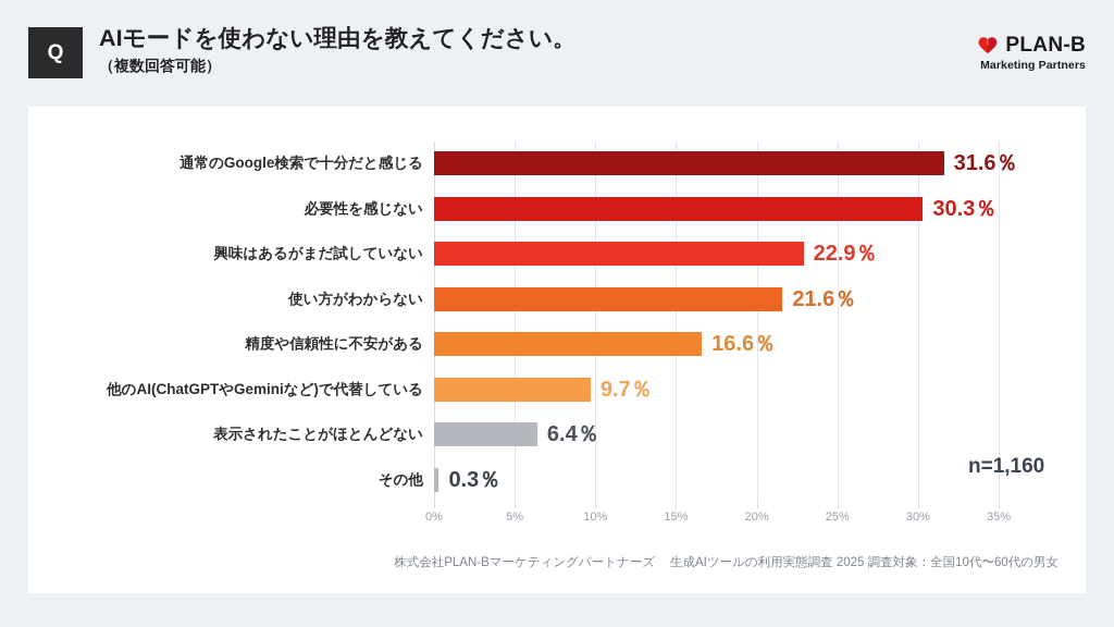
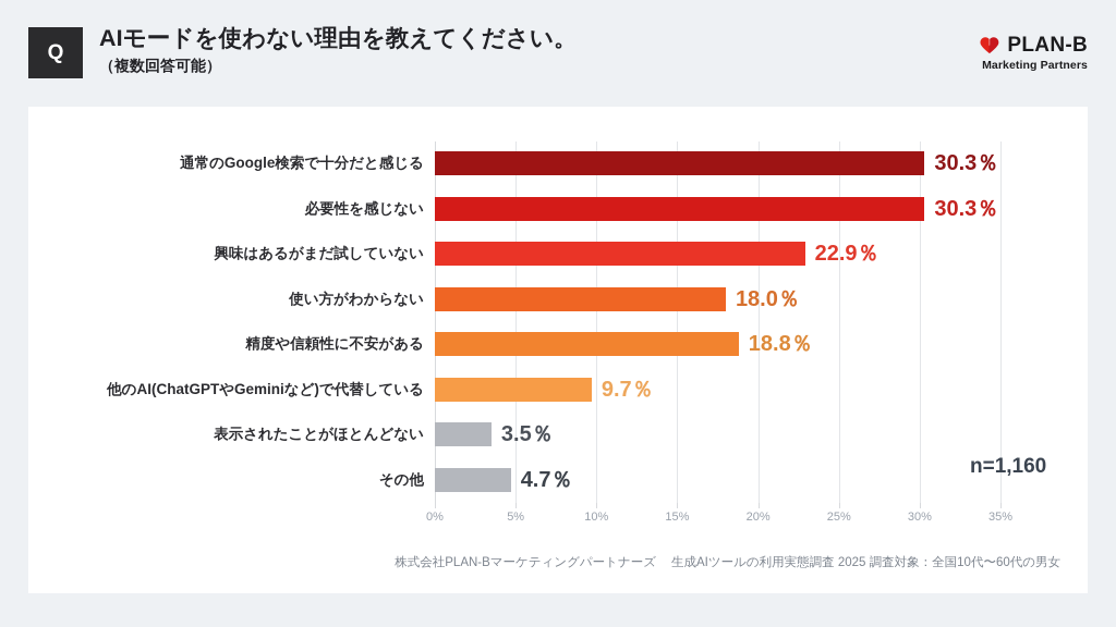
通常のGoogle検索で十分だと感じる: 31.6 -> 30.3
使い方がわからない: 21.6 -> 18.0
精度や信頼性に不安がある: 16.6 -> 18.8
表示されたことがほとんどない: 6.4 -> 3.5
その他: 0.3 -> 4.7
